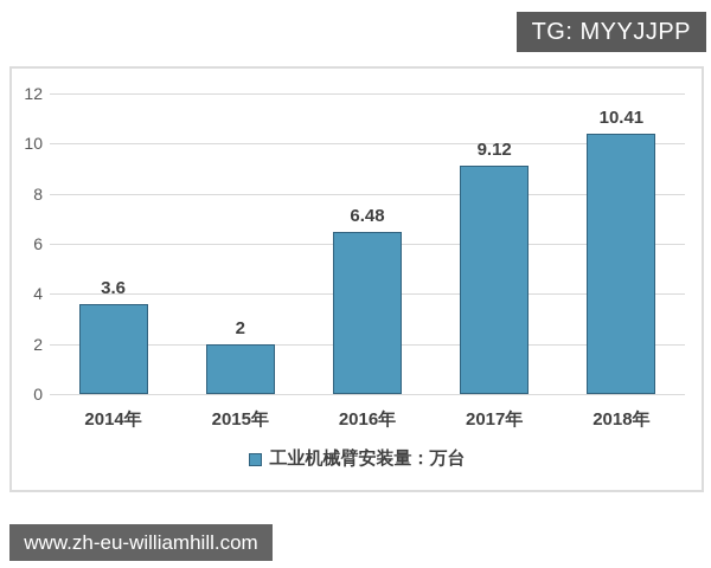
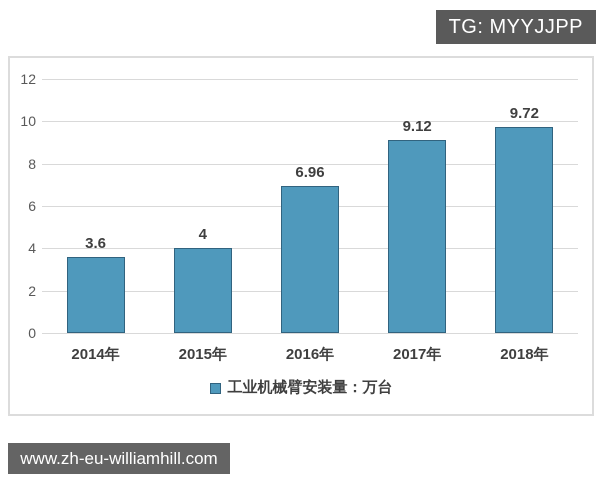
2015年: 2 -> 4
2016年: 6.48 -> 6.96
2018年: 10.41 -> 9.72
